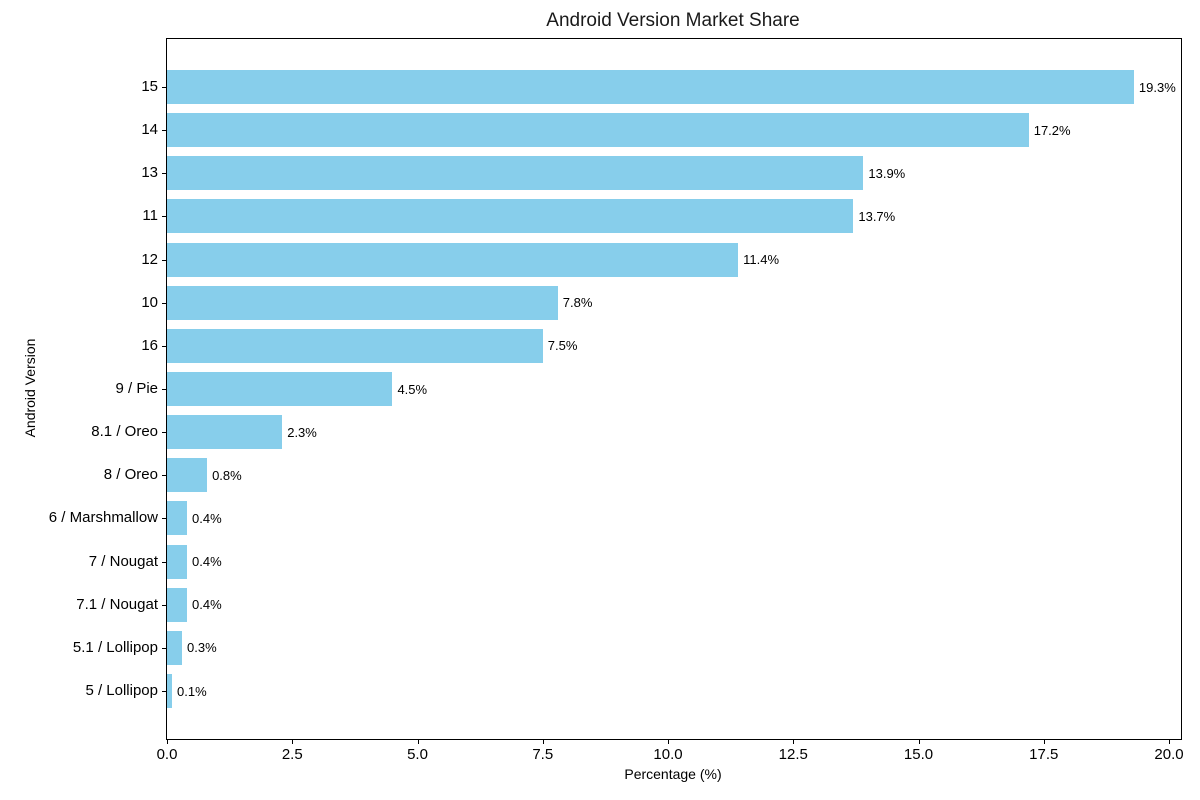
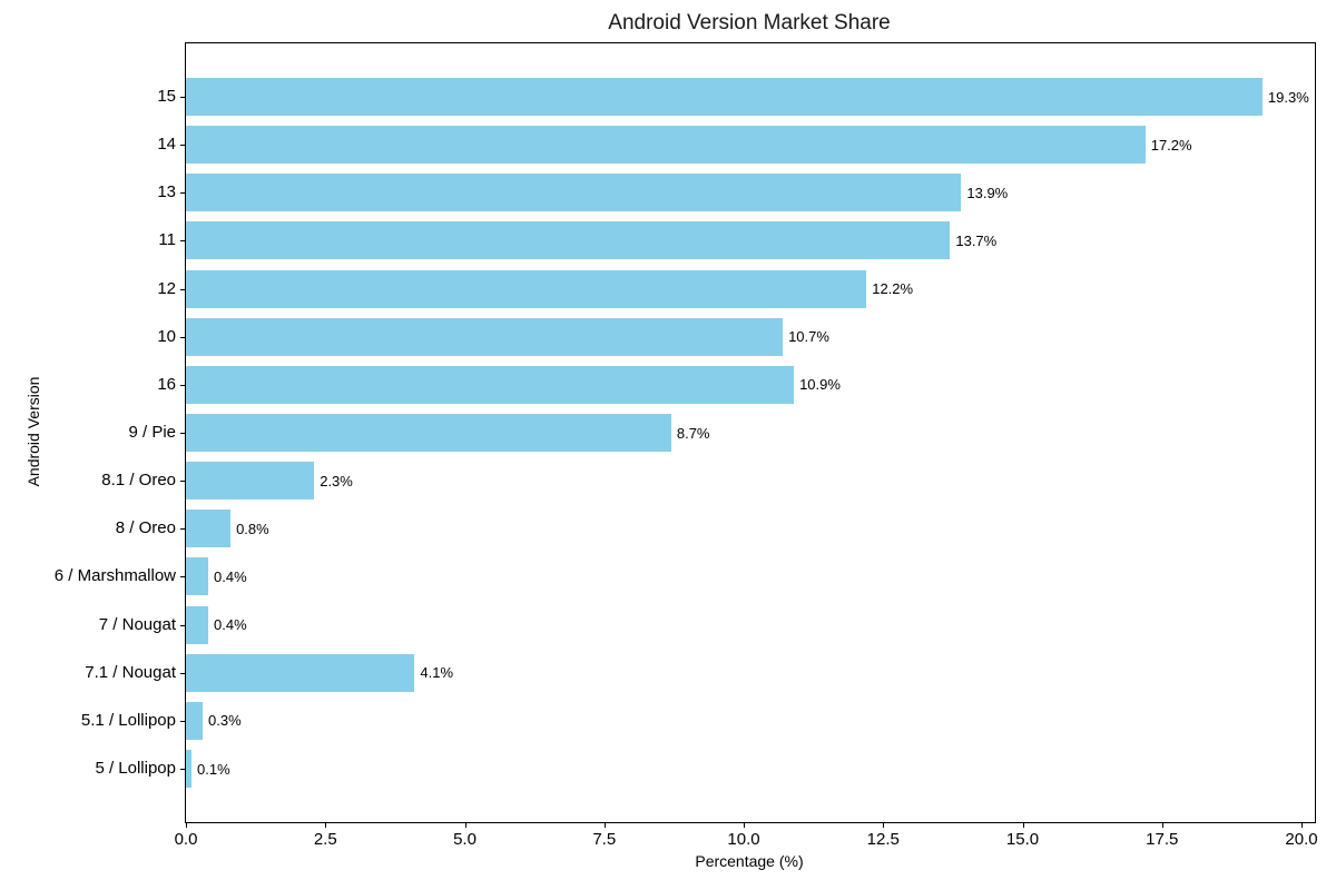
12: 11.4% -> 12.2%
10: 7.8% -> 10.7%
16: 7.5% -> 10.9%
9 / Pie: 4.5% -> 8.7%
7.1 / Nougat: 0.4% -> 4.1%
